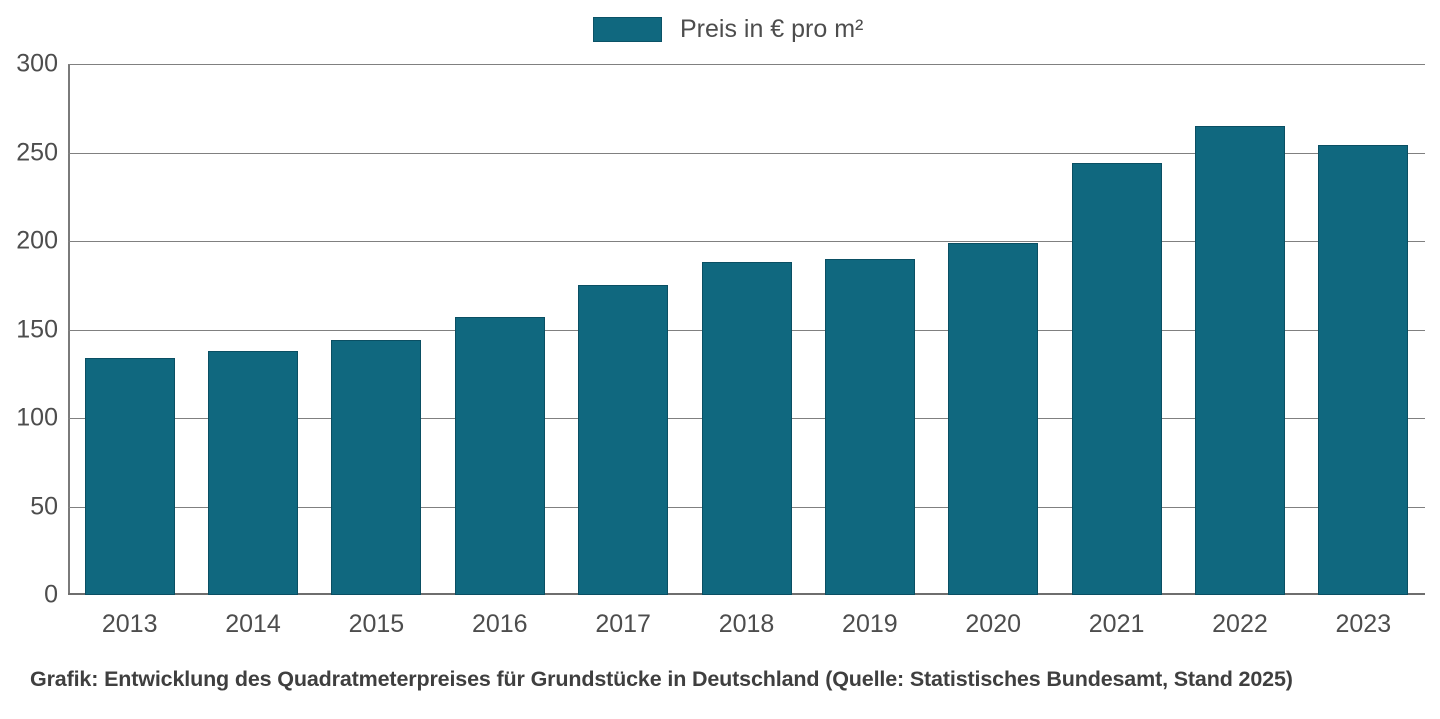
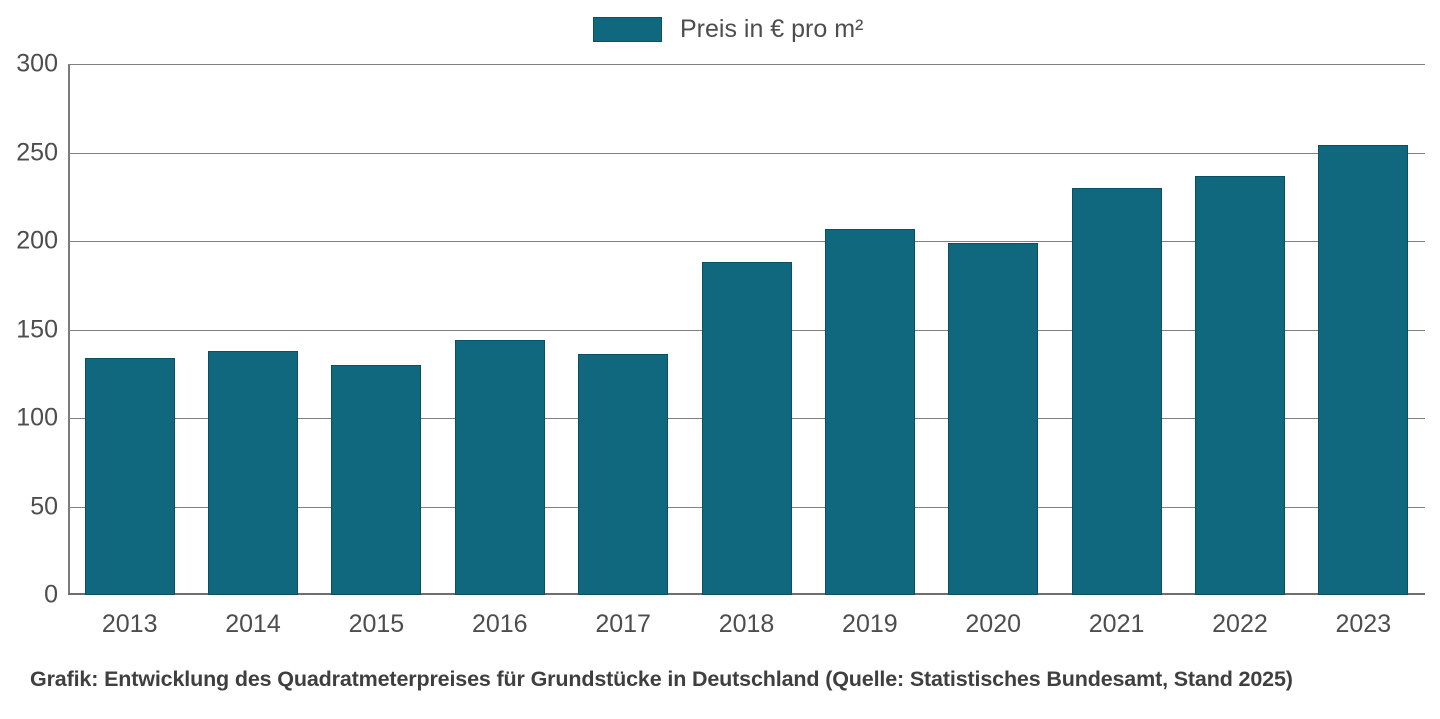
2015: 144 -> 130
2016: 157 -> 144
2017: 175 -> 136
2019: 190 -> 207
2021: 244 -> 230
2022: 265 -> 237
